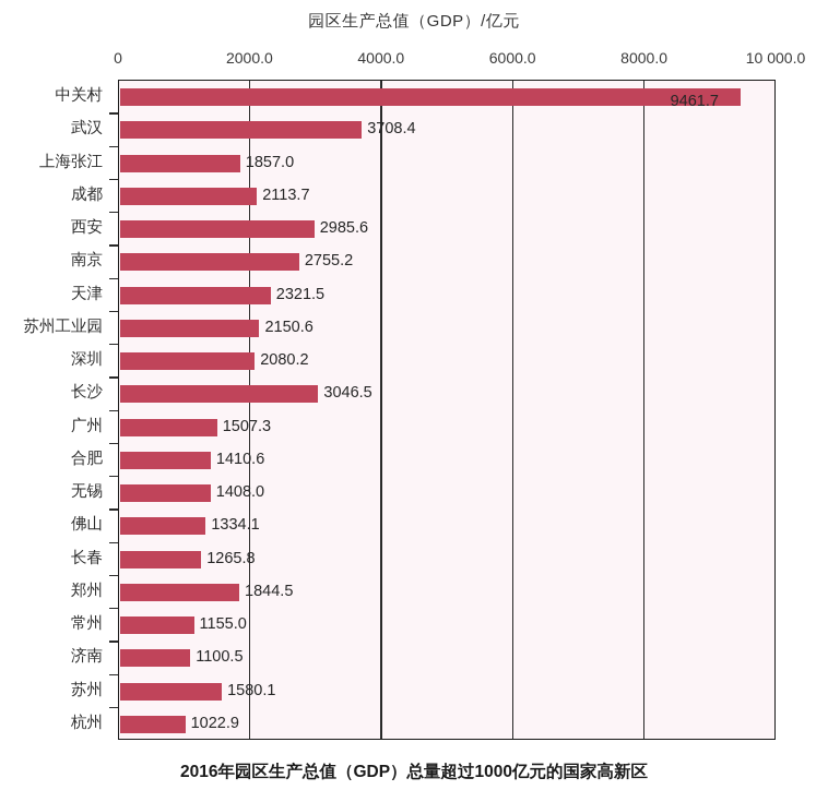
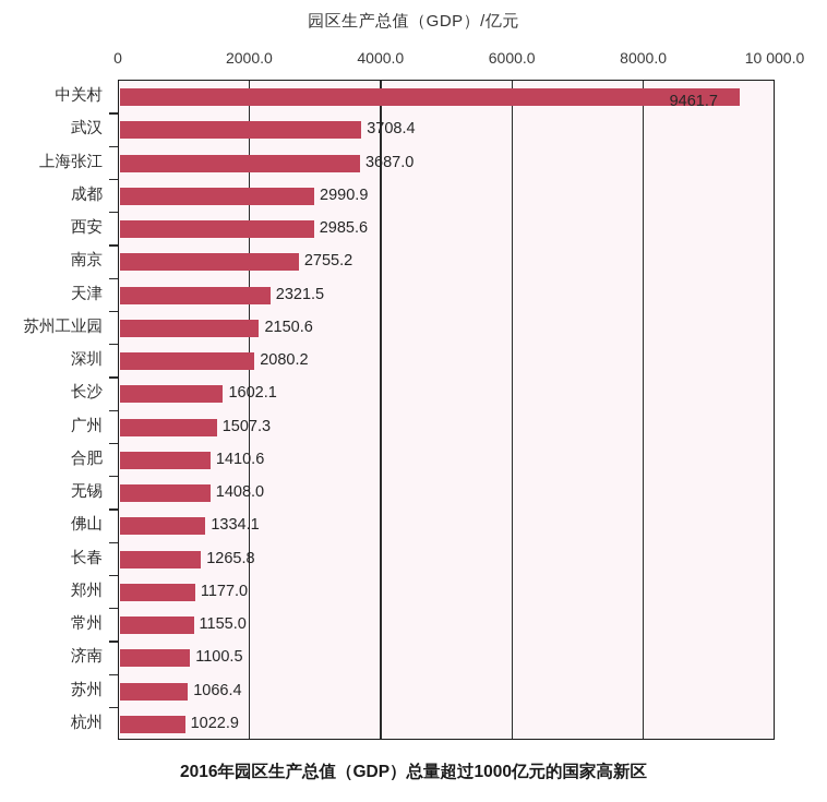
上海张江: 1857.0 -> 3687.0
成都: 2113.7 -> 2990.9
长沙: 3046.5 -> 1602.1
郑州: 1844.5 -> 1177.0
苏州: 1580.1 -> 1066.4
